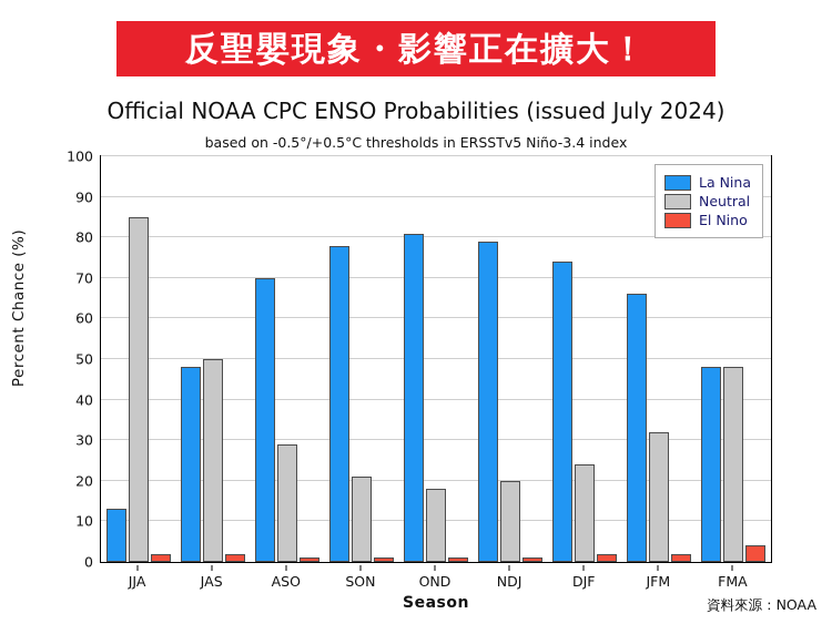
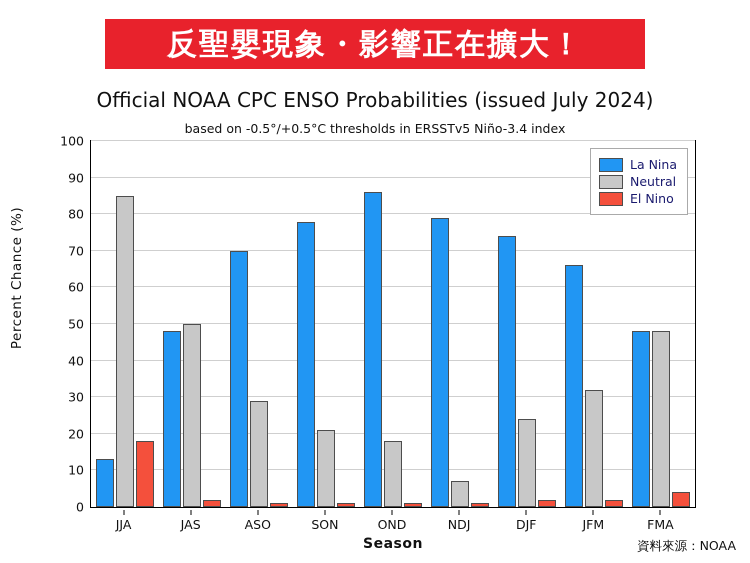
El Nino/JJA: 2 -> 18
La Nina/OND: 81 -> 86
Neutral/NDJ: 20 -> 7
